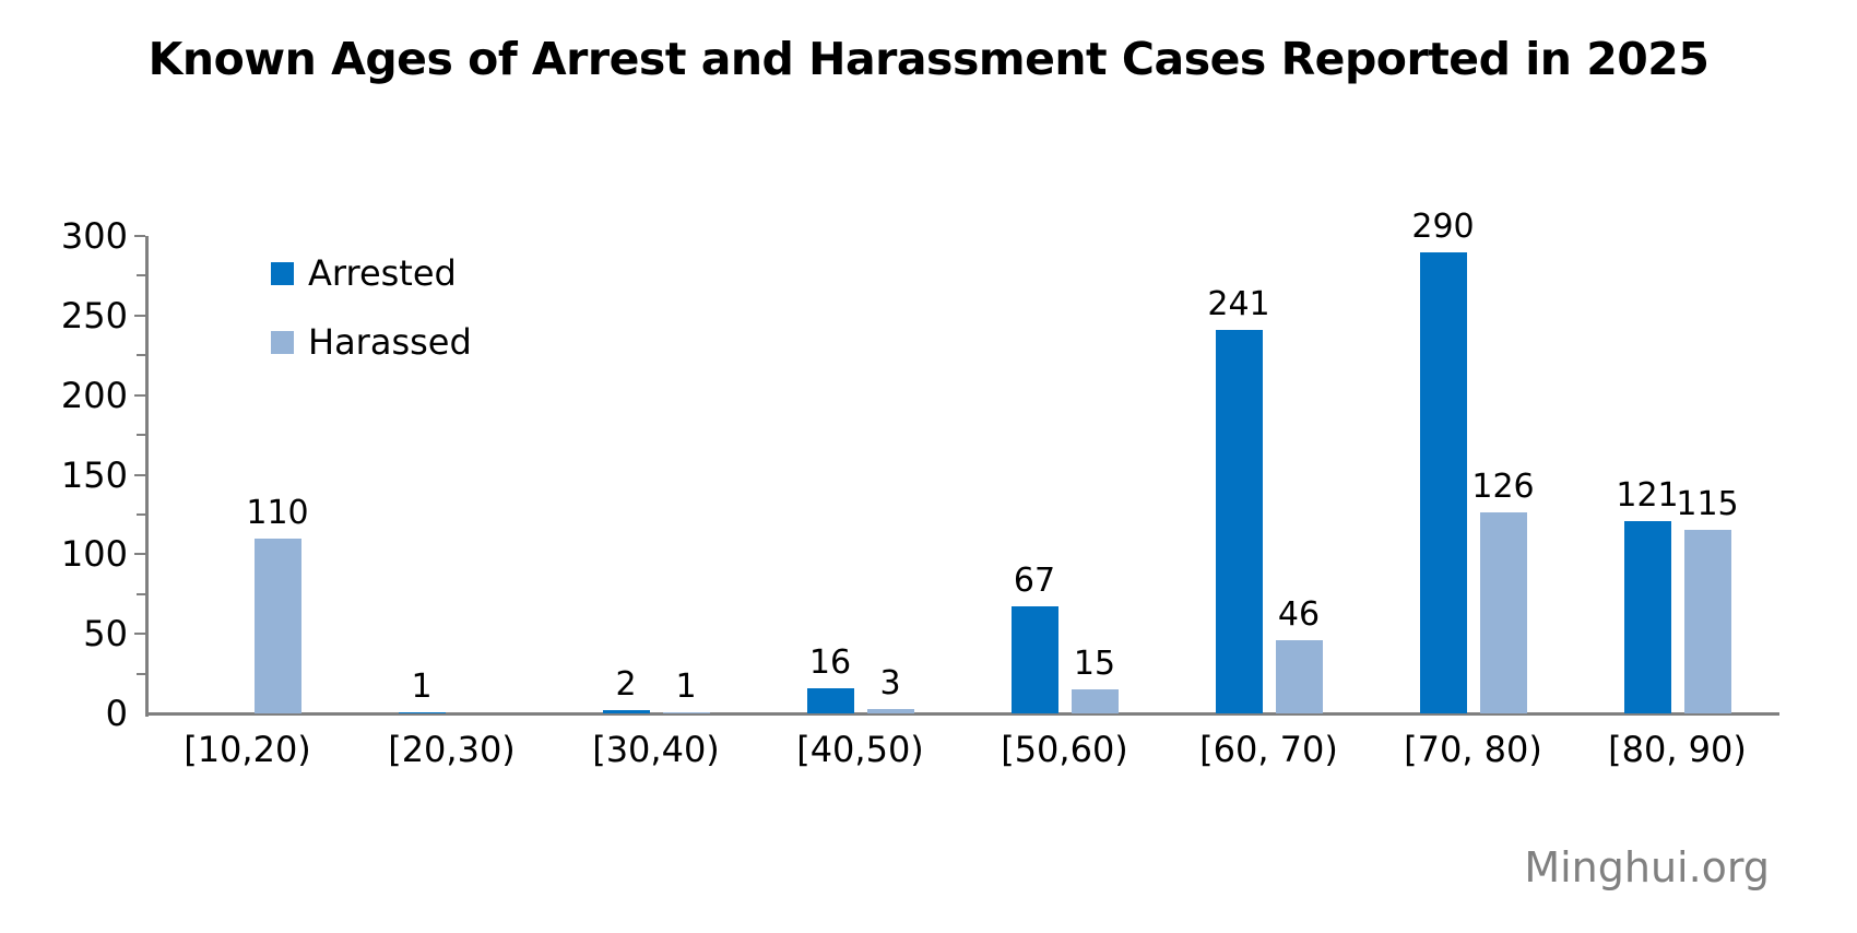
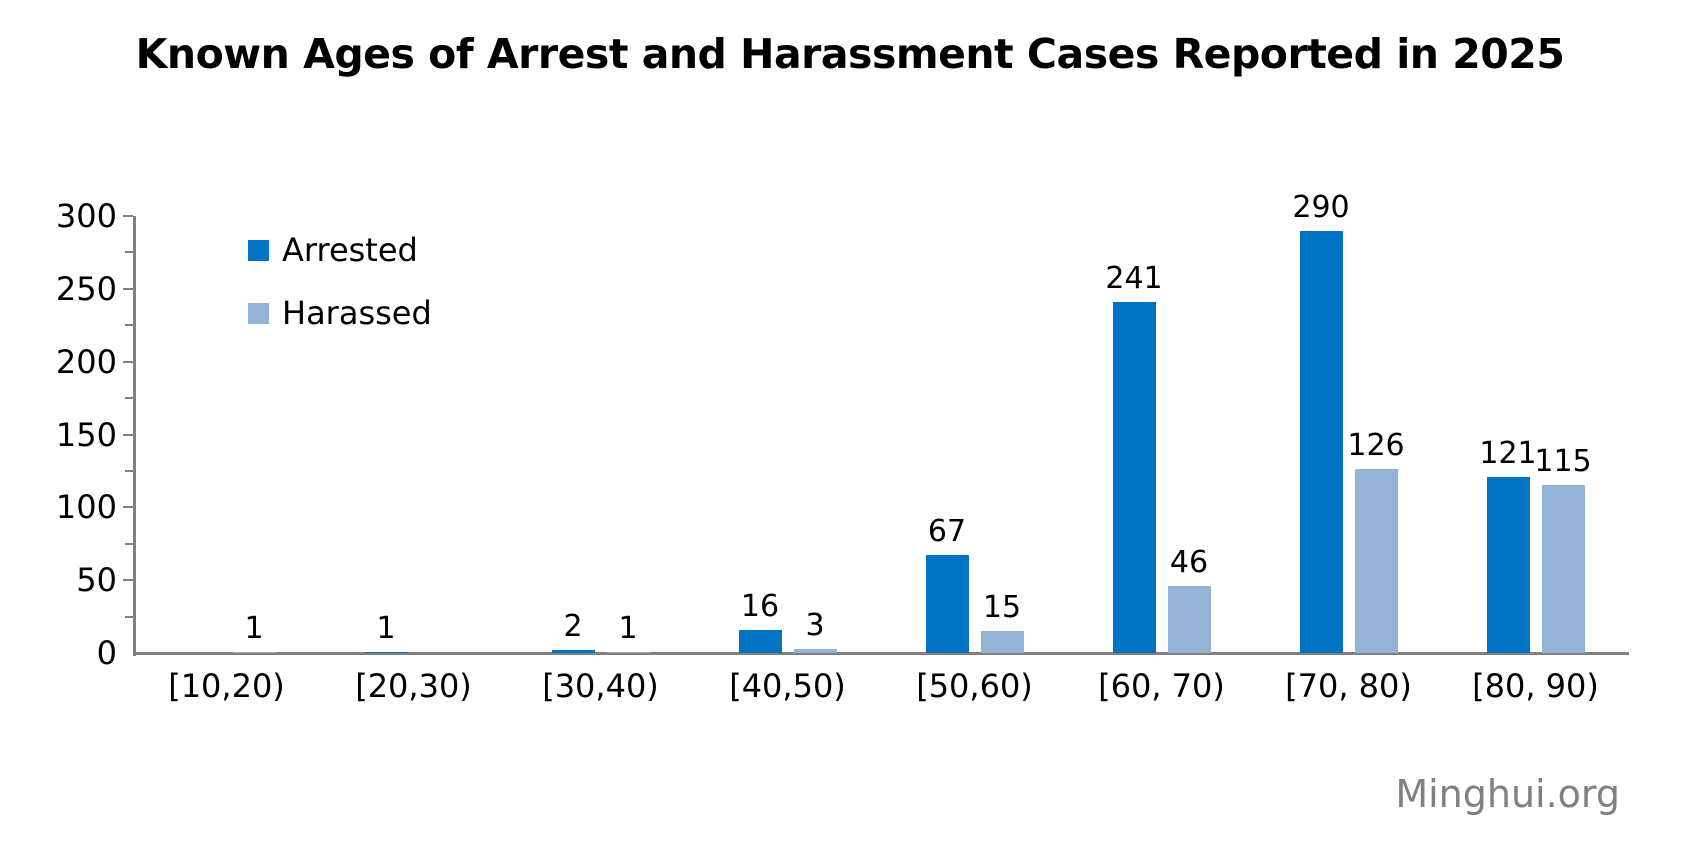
Harassed/[10,20): 110 -> 1
